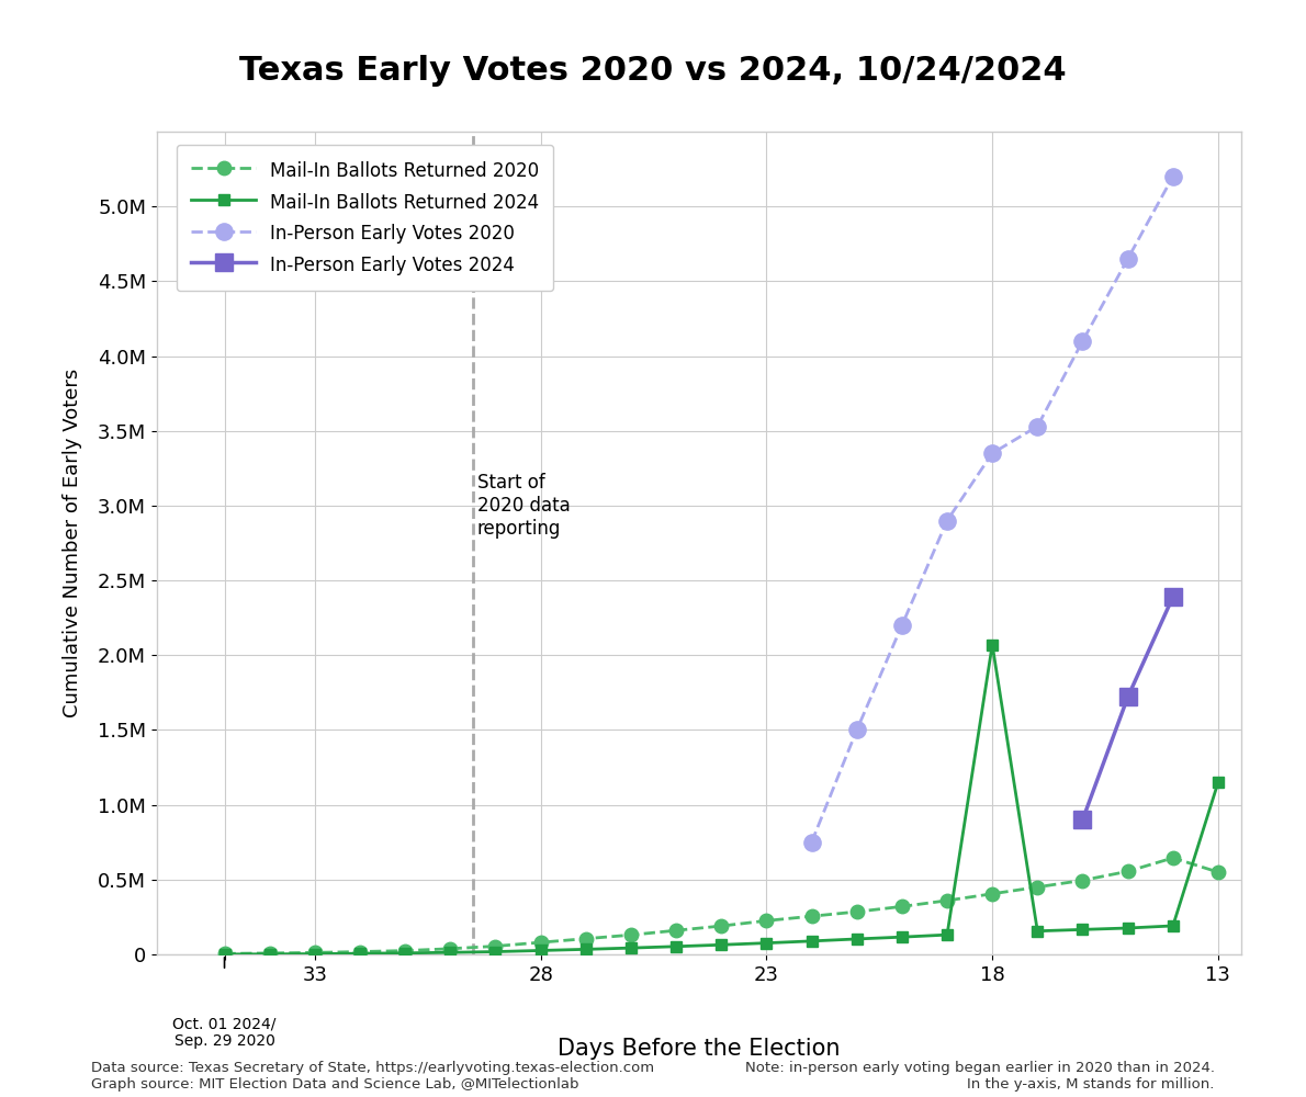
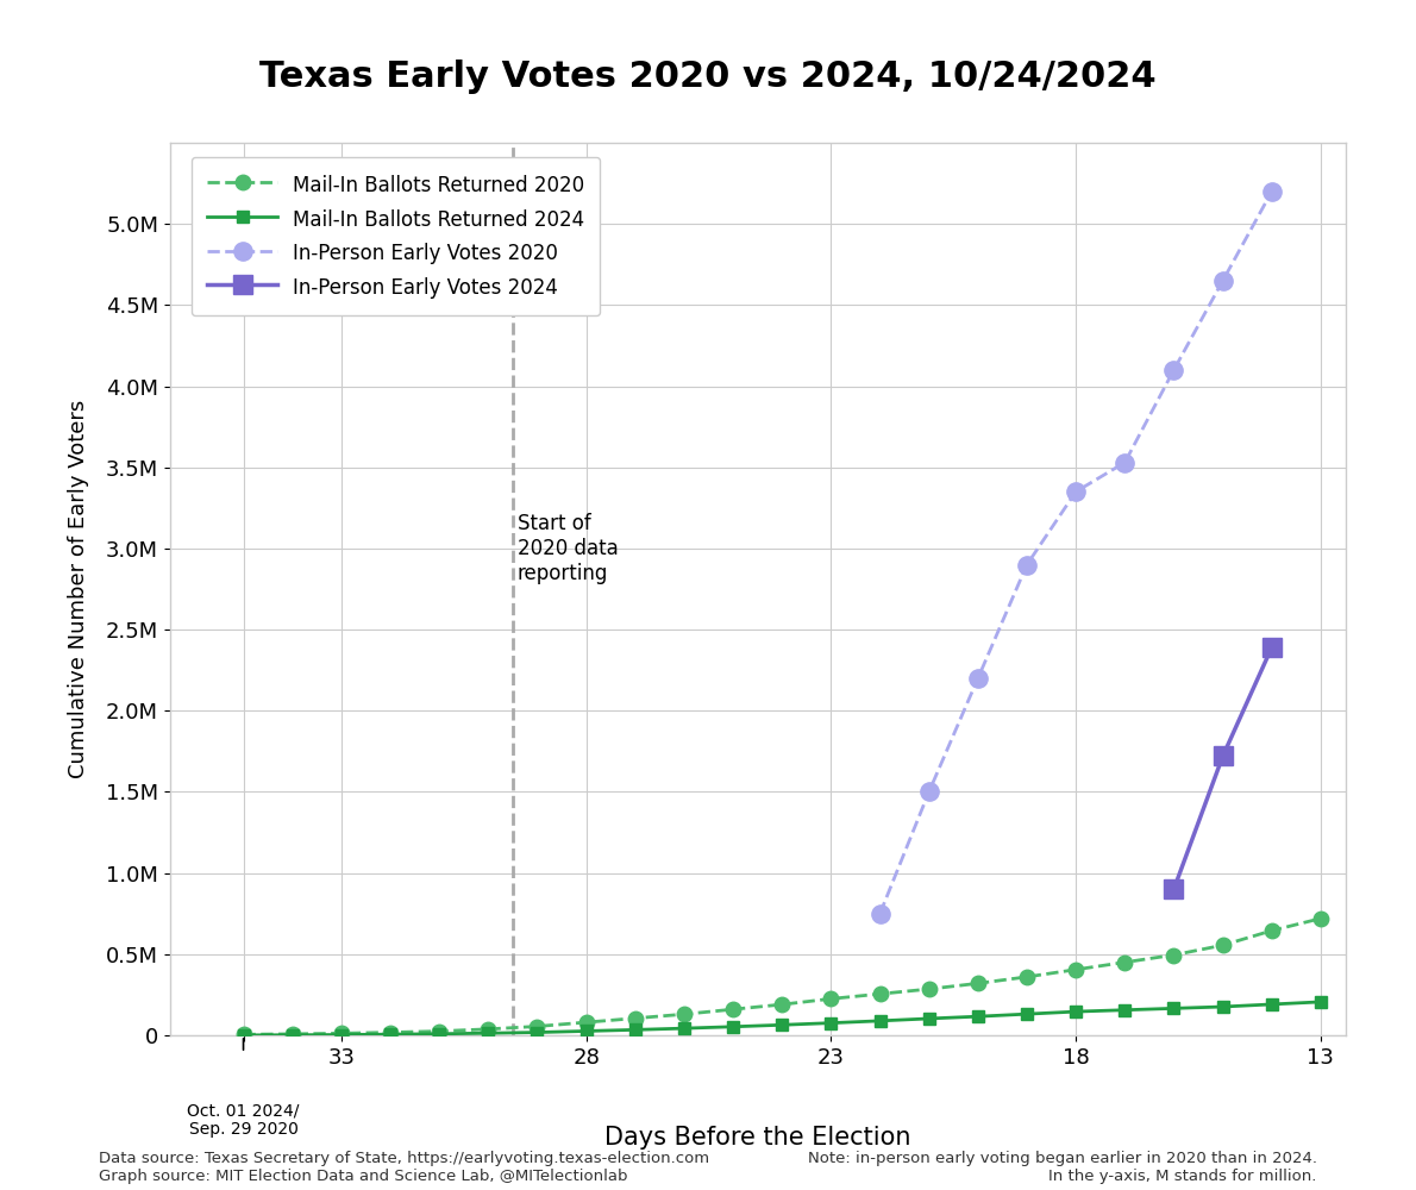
Mail-In Ballots Returned 2024/18: 2.07M -> 0.15M
Mail-In Ballots Returned 2020/13: 0.55M -> 0.72M
Mail-In Ballots Returned 2024/13: 1.15M -> 0.21M
